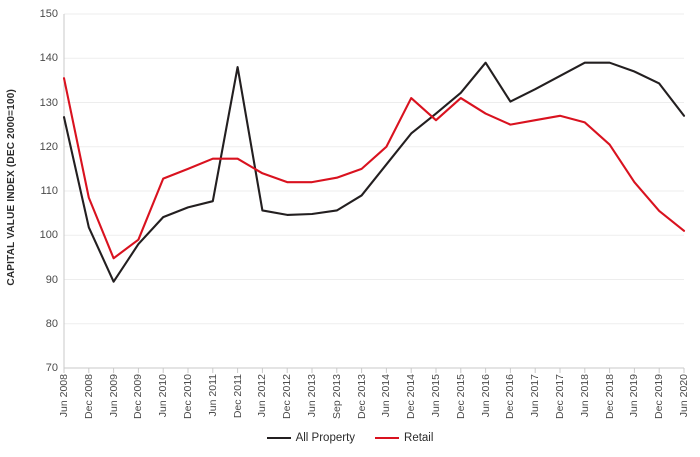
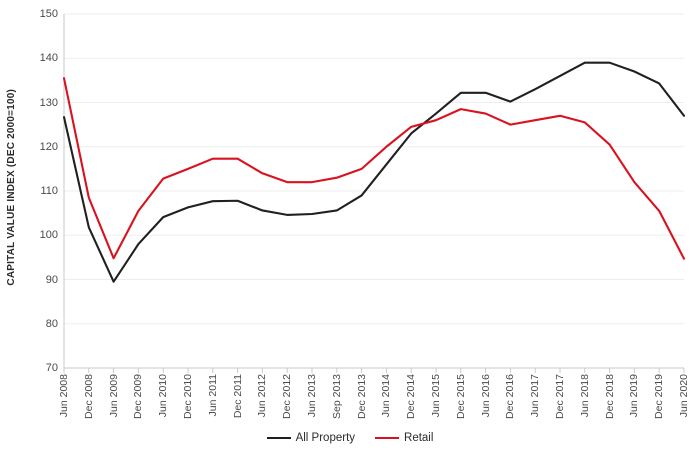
Retail/Dec 2009: 99 -> 106
All Property/Dec 2011: 138 -> 108
Retail/Dec 2014: 131 -> 124
Retail/Dec 2015: 131 -> 128
All Property/Jun 2016: 139 -> 132
Retail/Jun 2020: 101 -> 95
